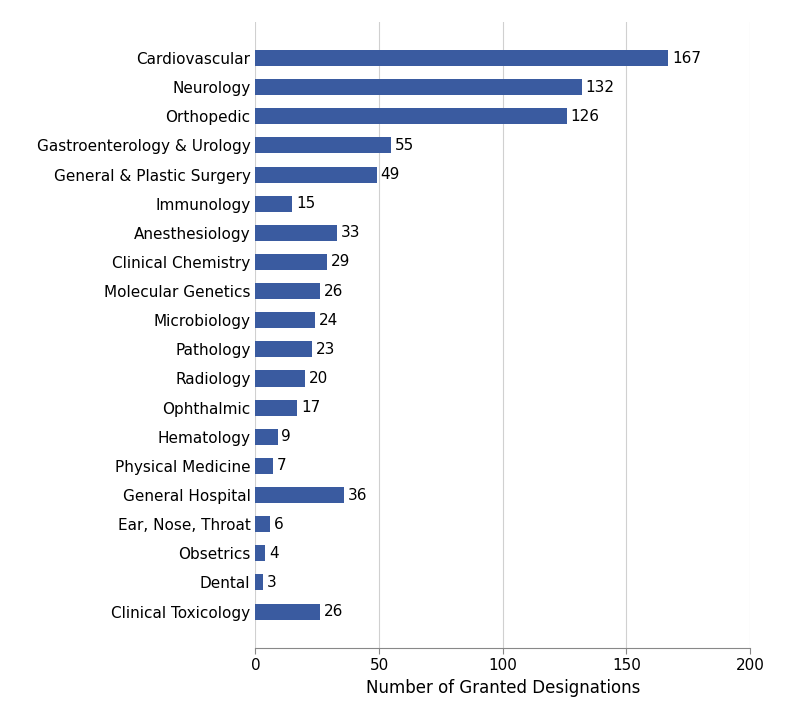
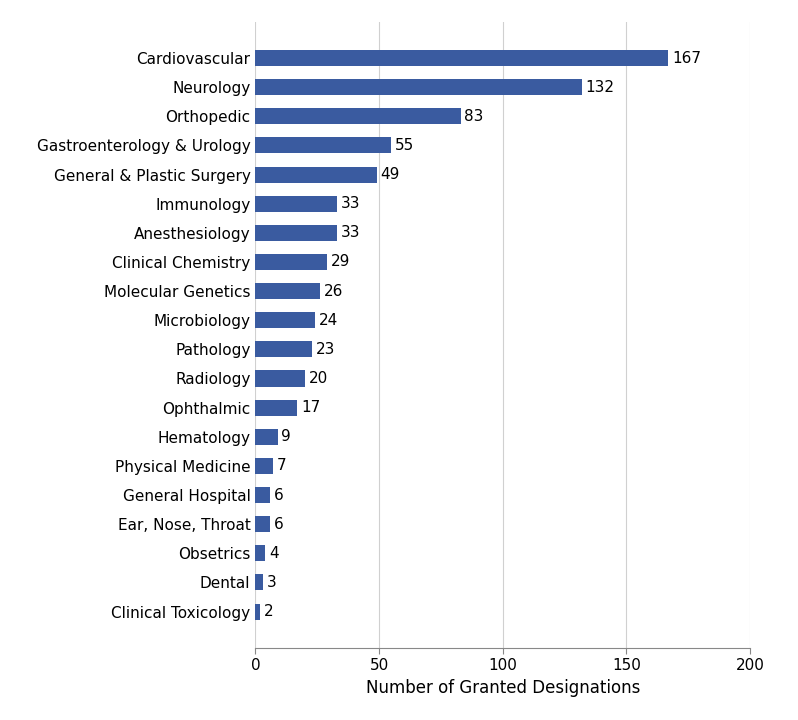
Orthopedic: 126 -> 83
Immunology: 15 -> 33
General Hospital: 36 -> 6
Clinical Toxicology: 26 -> 2
